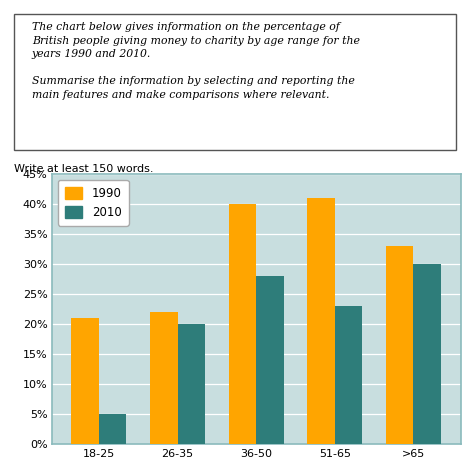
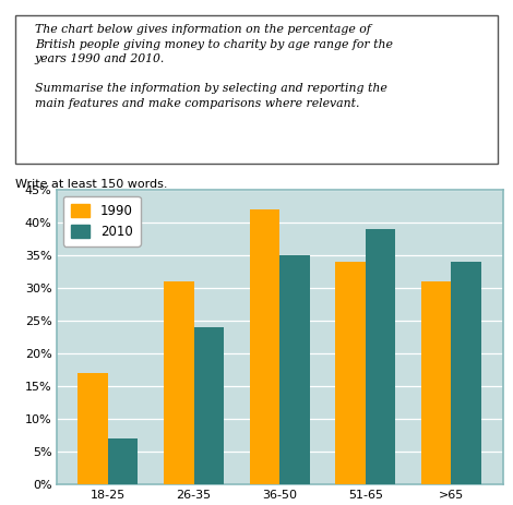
1990/18-25: 21% -> 17%
2010/18-25: 5% -> 7%
1990/26-35: 22% -> 31%
2010/26-35: 20% -> 24%
1990/36-50: 40% -> 42%
2010/36-50: 28% -> 35%
1990/51-65: 41% -> 34%
2010/51-65: 23% -> 39%
1990/>65: 33% -> 31%
2010/>65: 30% -> 34%
